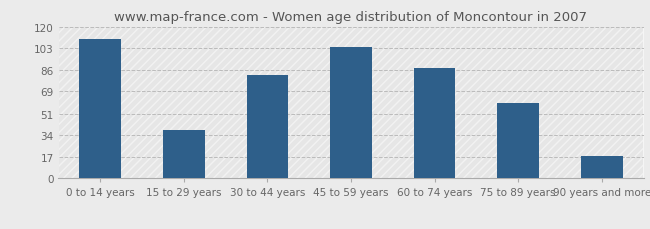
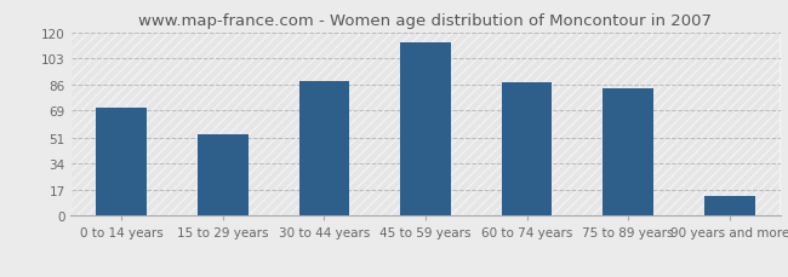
0 to 14 years: 110 -> 71
15 to 29 years: 38 -> 53
30 to 44 years: 82 -> 88
45 to 59 years: 104 -> 113
75 to 89 years: 60 -> 83
90 years and more: 18 -> 13
